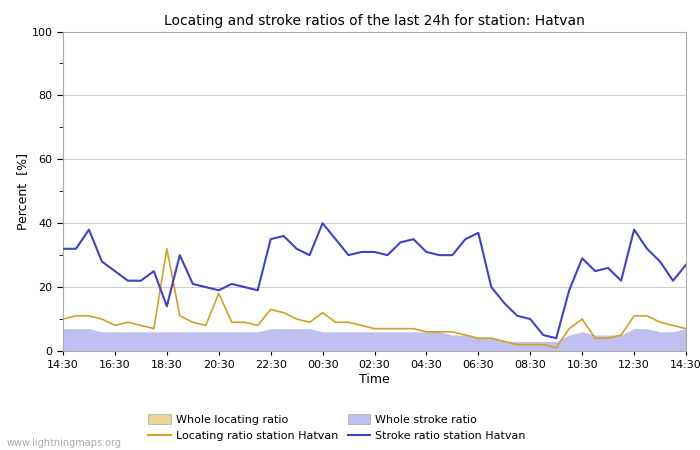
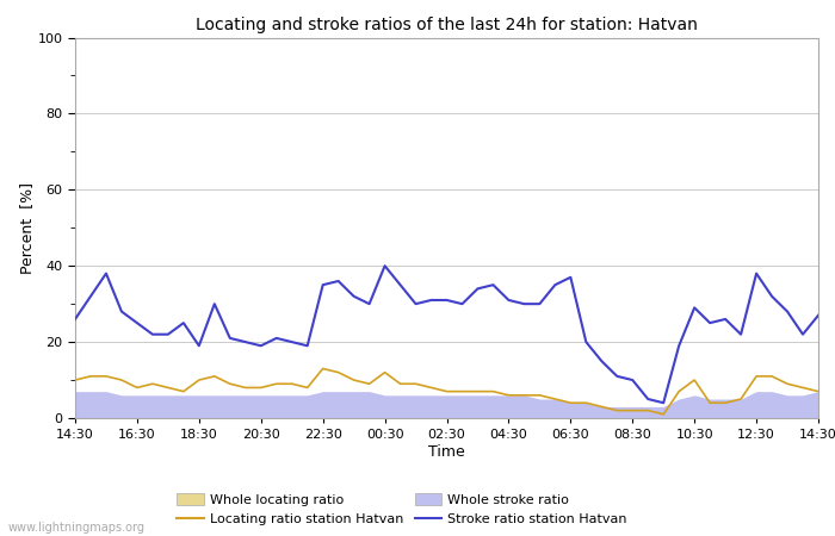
Stroke ratio station Hatvan/14:30: 32 -> 26
Stroke ratio station Hatvan/18:30: 14 -> 19
Locating ratio station Hatvan/18:30: 32 -> 10
Locating ratio station Hatvan/20:30: 18 -> 8
